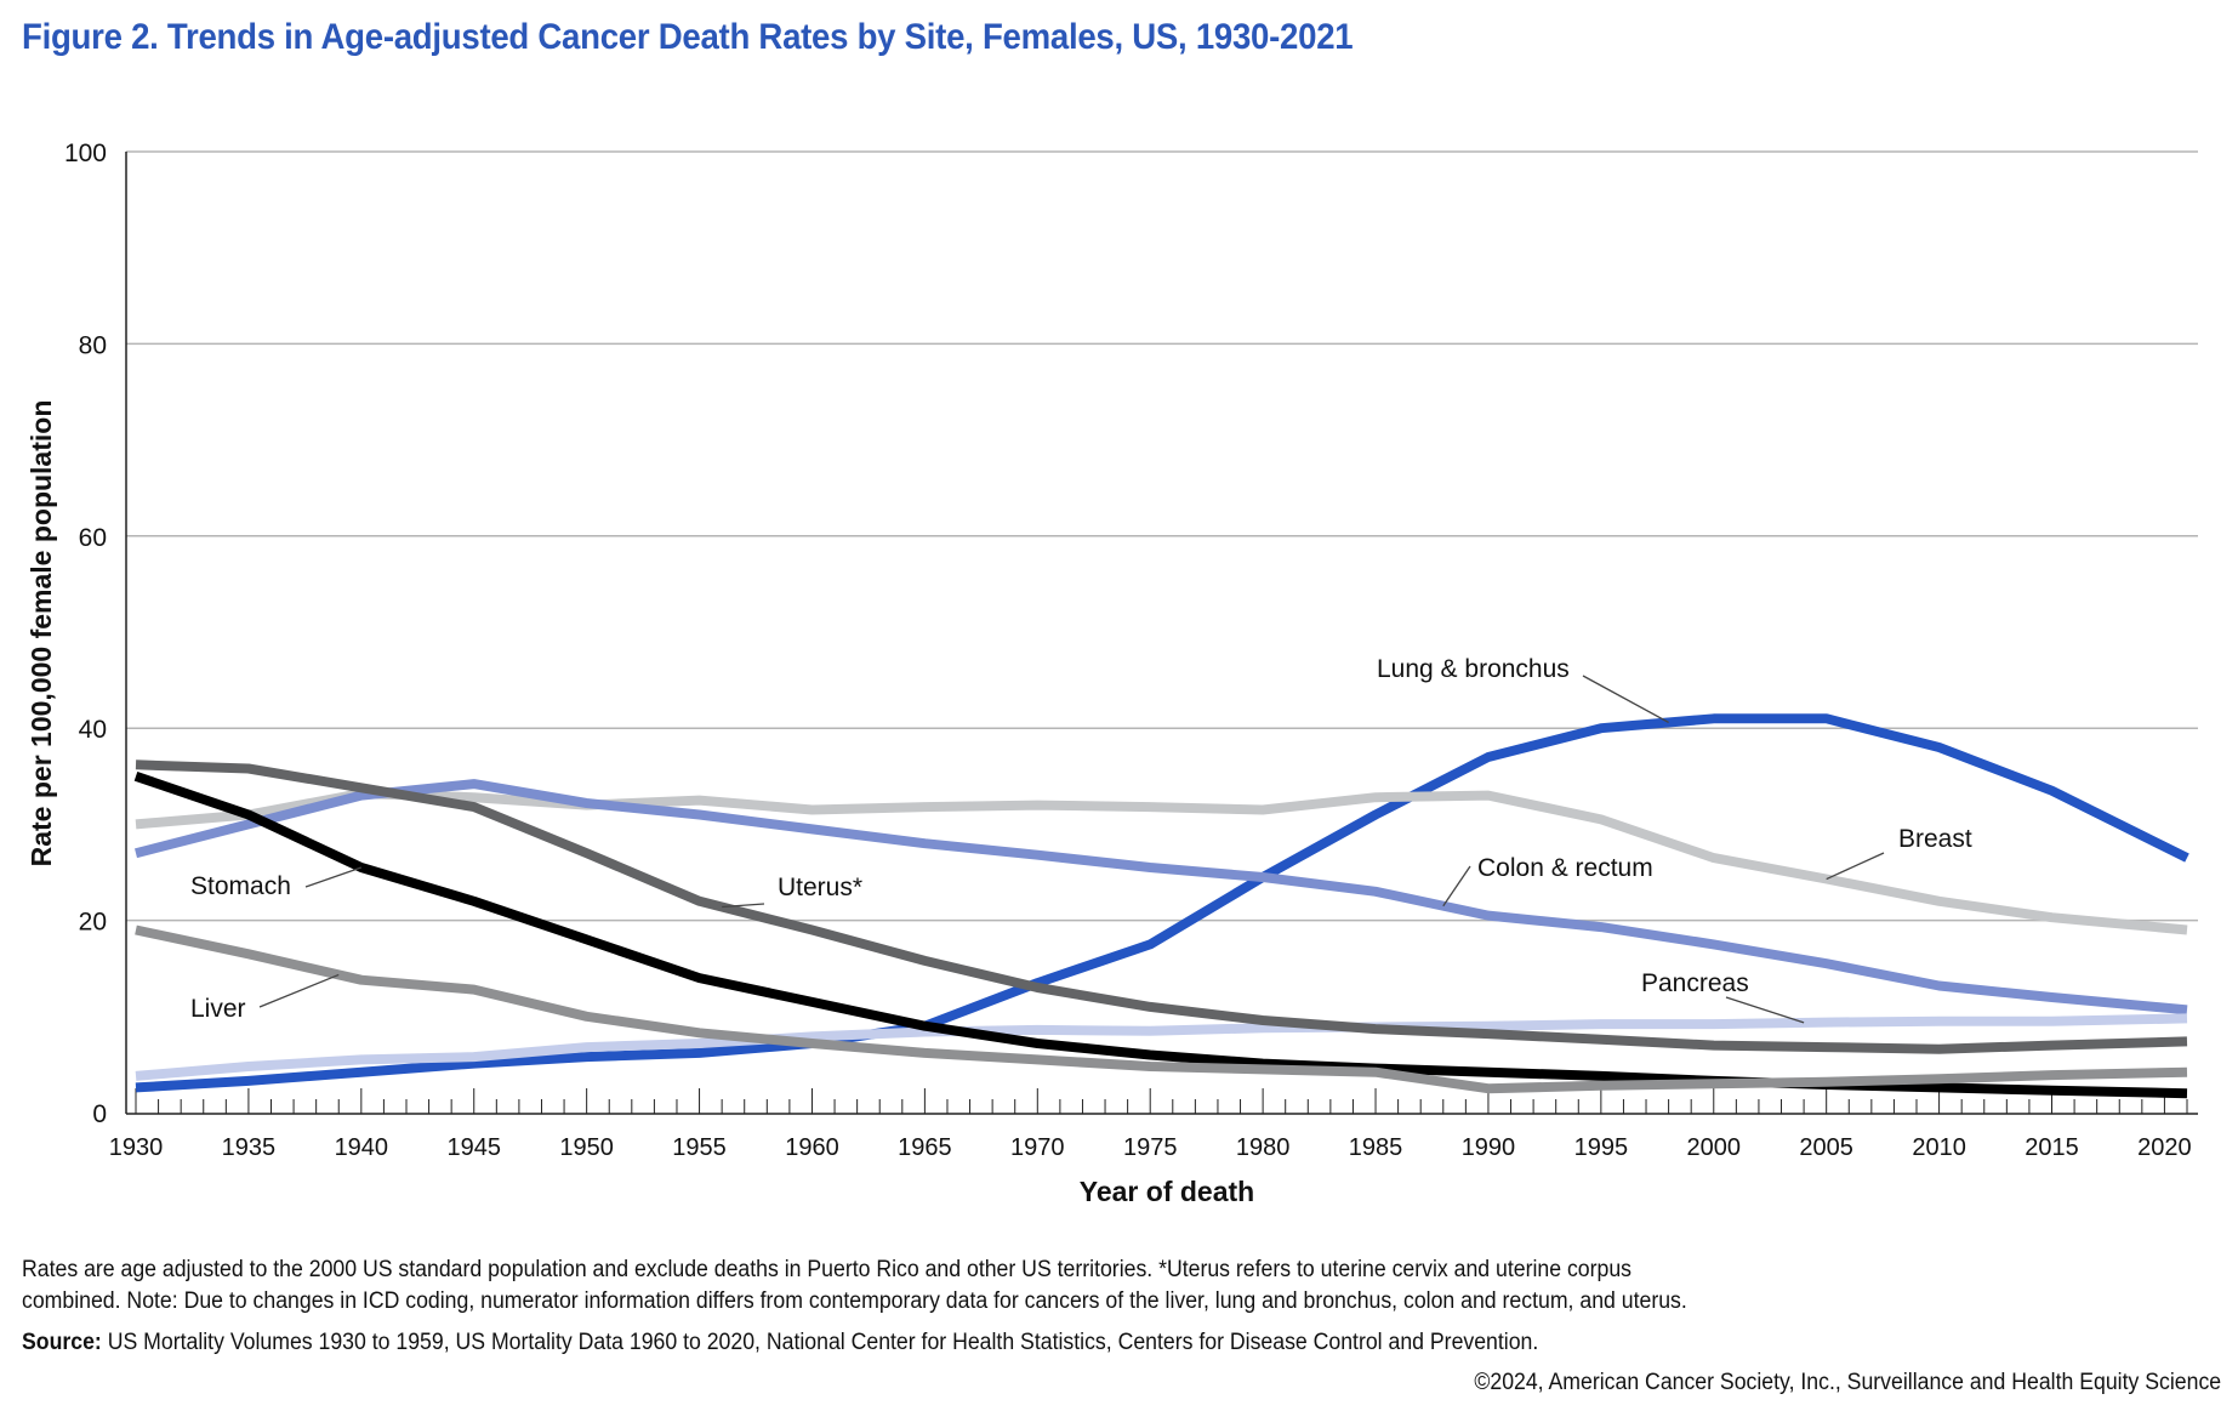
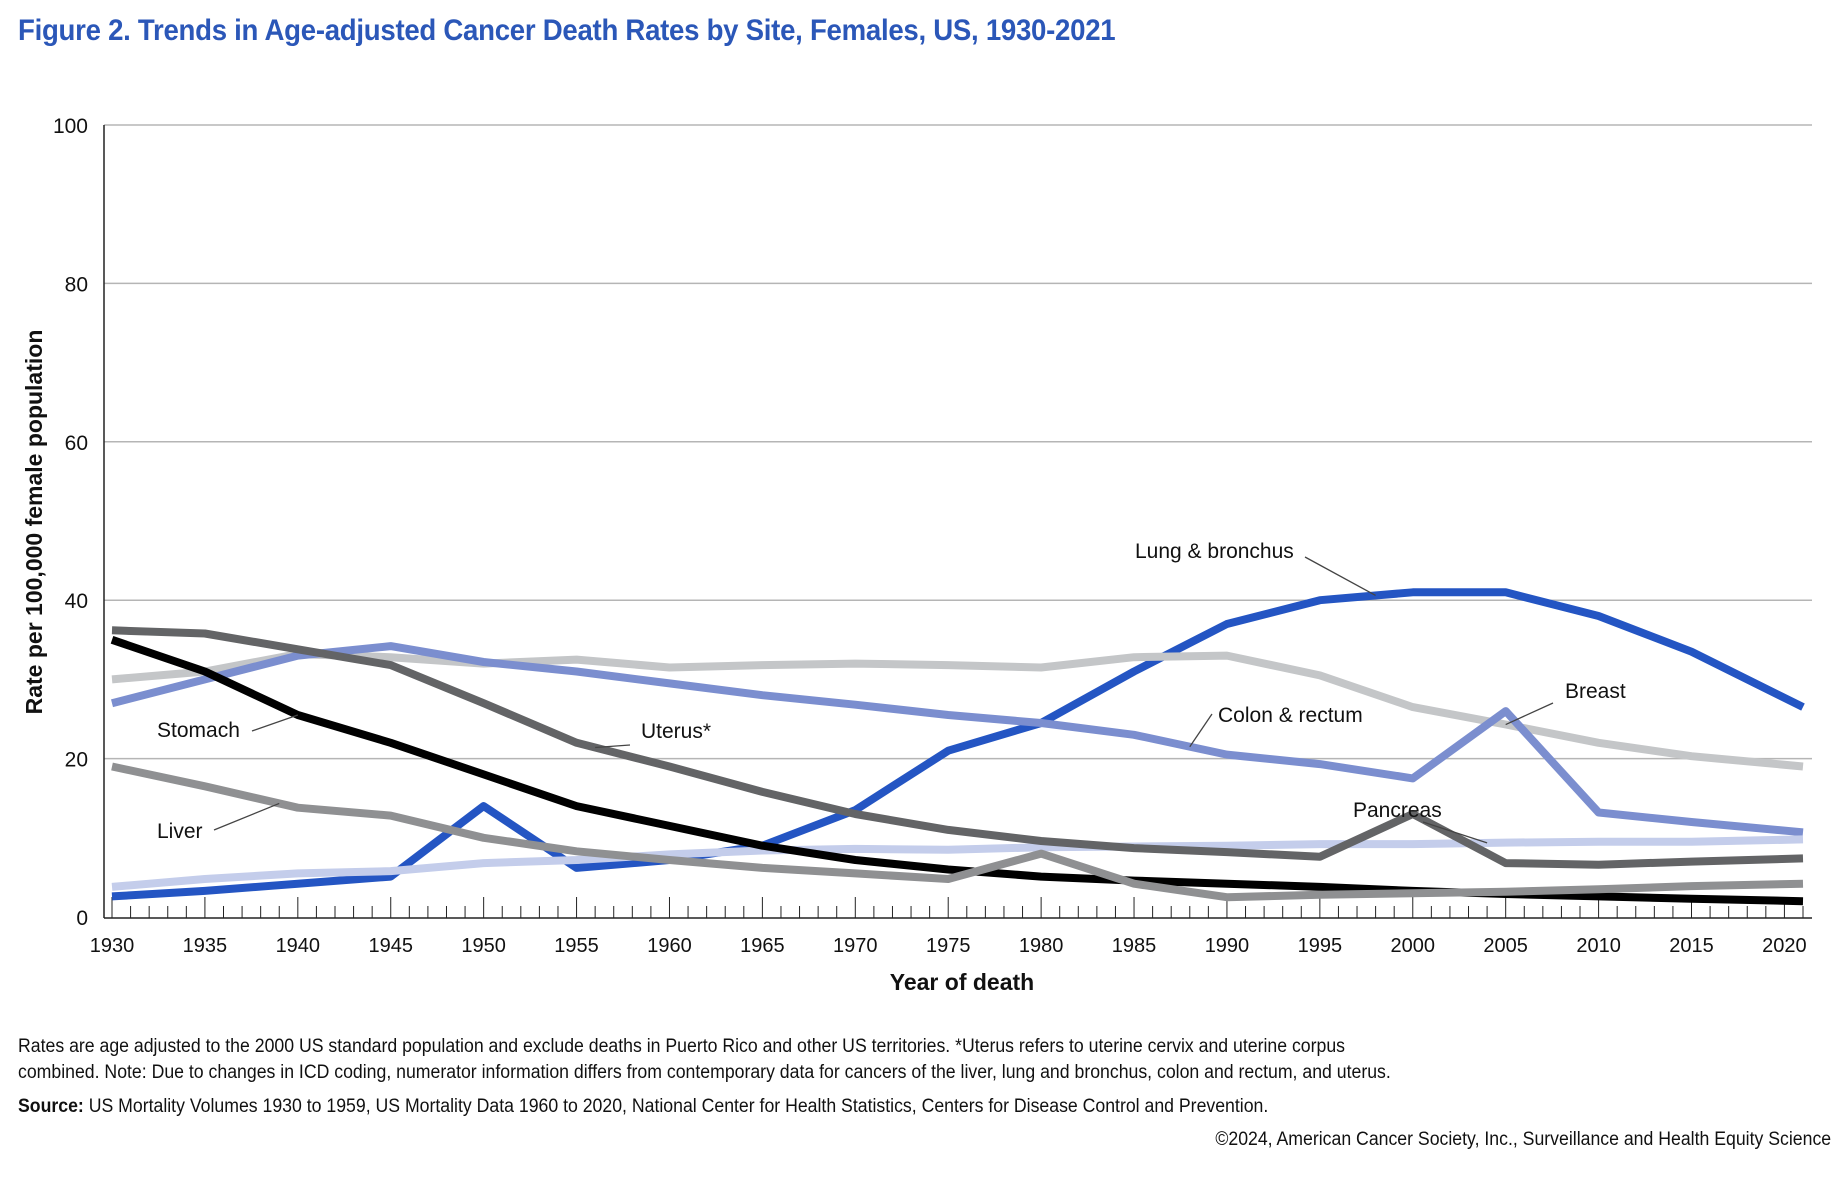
Lung & bronchus/1950: 6 -> 14
Lung & bronchus/1975: 18 -> 21
Liver/1980: 4 -> 8
Uterus*/2000: 7 -> 13
Colon & rectum/2005: 16 -> 26
